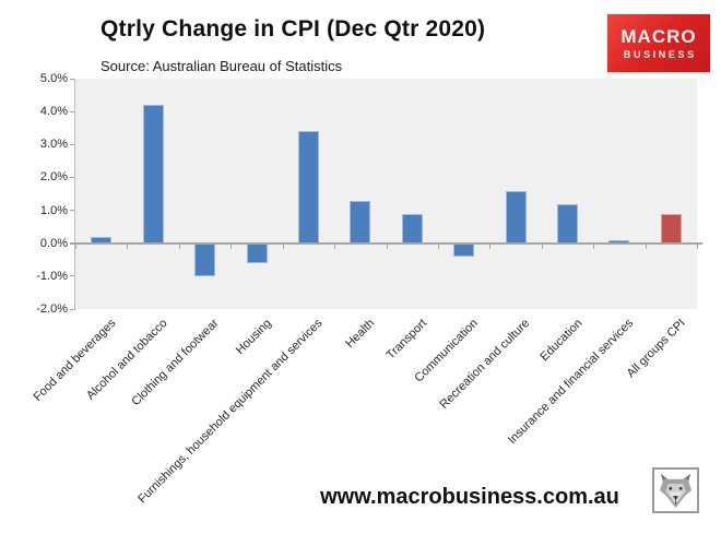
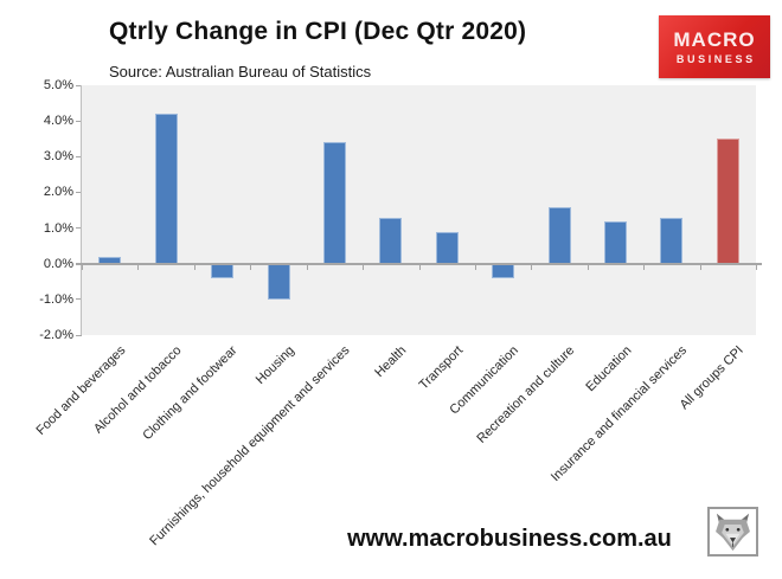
Clothing and footwear: -1.0% -> -0.4%
Housing: -0.6% -> -1.0%
Insurance and financial services: 0.1% -> 1.3%
All groups CPI: 0.9% -> 3.5%
